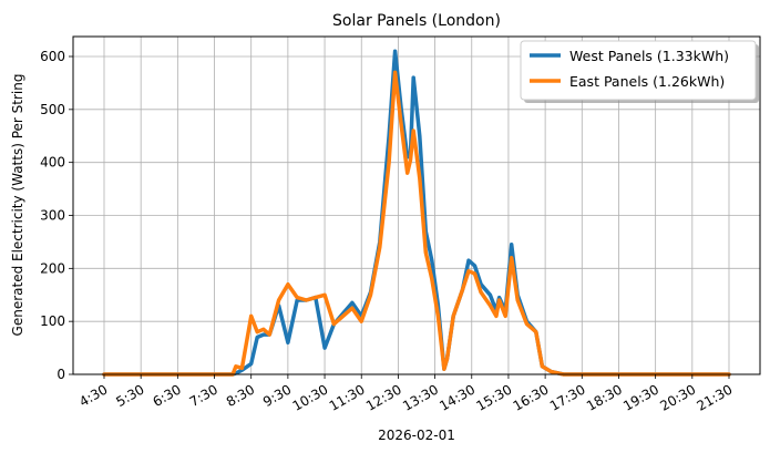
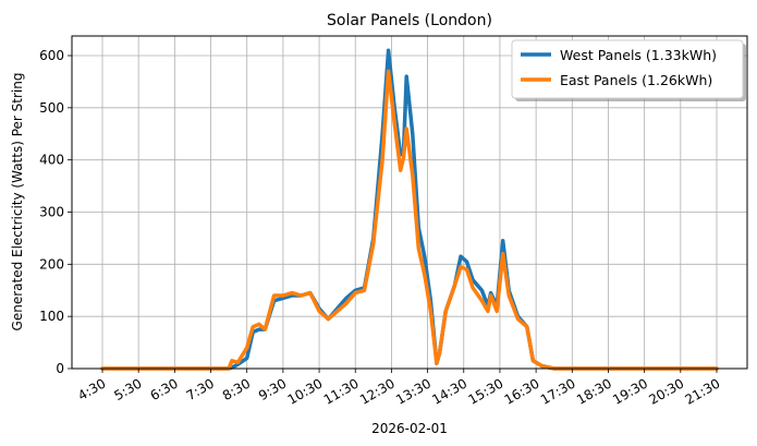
East Panels (1.26kWh)/8:30: 110 -> 40
West Panels (1.33kWh)/9:30: 60 -> 140
East Panels (1.26kWh)/9:30: 170 -> 140
West Panels (1.33kWh)/10:30: 50 -> 120
East Panels (1.26kWh)/10:30: 150 -> 110
West Panels (1.33kWh)/11:30: 110 -> 150
East Panels (1.26kWh)/11:30: 100 -> 140
